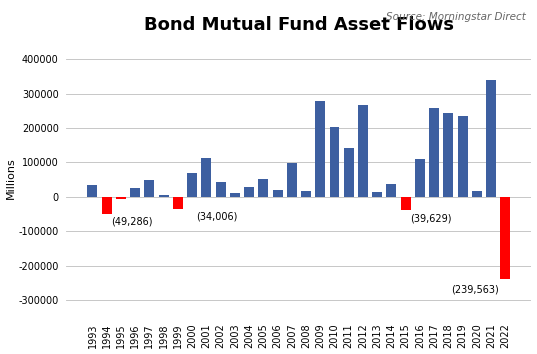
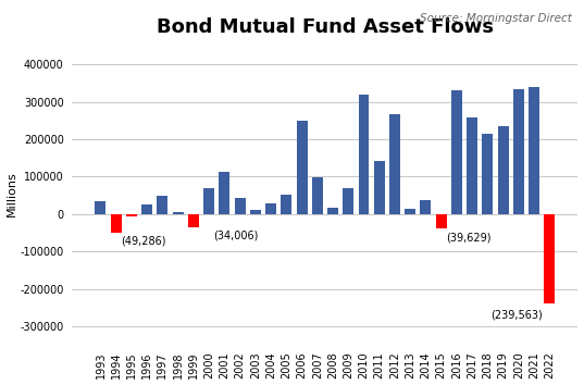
2006: 20000 -> 250000
2009: 277000 -> 70000
2010: 202000 -> 320000
2016: 109000 -> 330000
2018: 245000 -> 215000
2020: 18000 -> 335000
